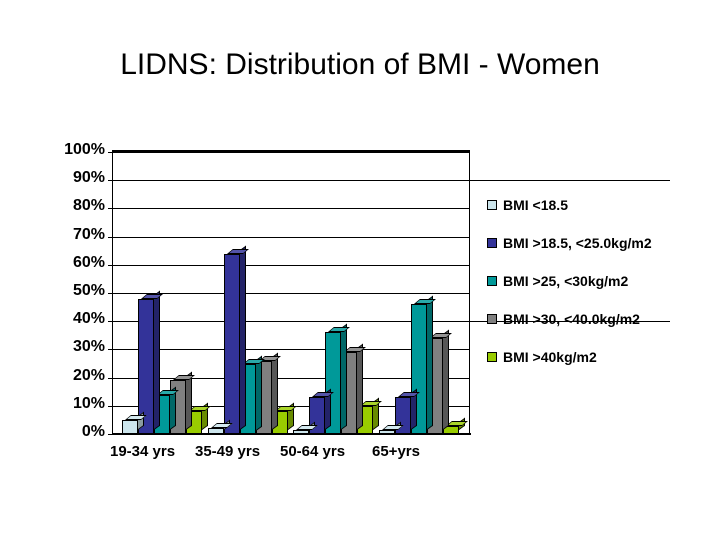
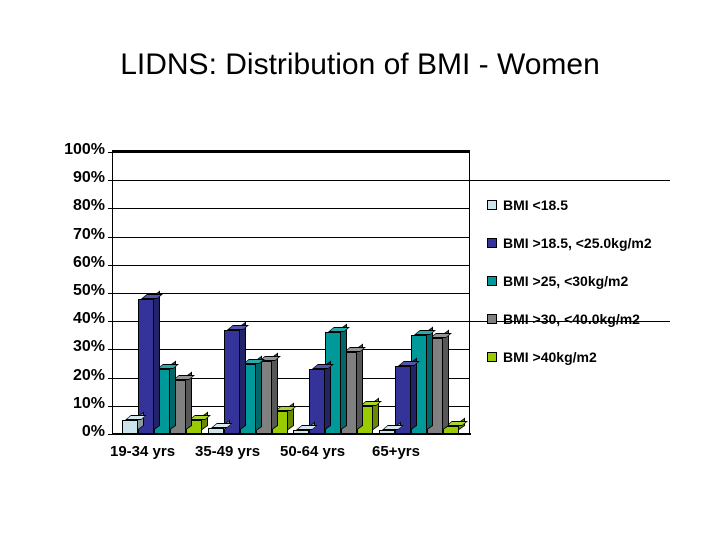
BMI >25, <30kg/m2/19-34 yrs: 14% -> 23%
BMI >40kg/m2/19-34 yrs: 8% -> 5%
BMI >18.5, <25.0kg/m2/35-49 yrs: 64% -> 37%
BMI >18.5, <25.0kg/m2/50-64 yrs: 13% -> 23%
BMI >18.5, <25.0kg/m2/65+yrs: 13% -> 24%
BMI >25, <30kg/m2/65+yrs: 46% -> 35%
